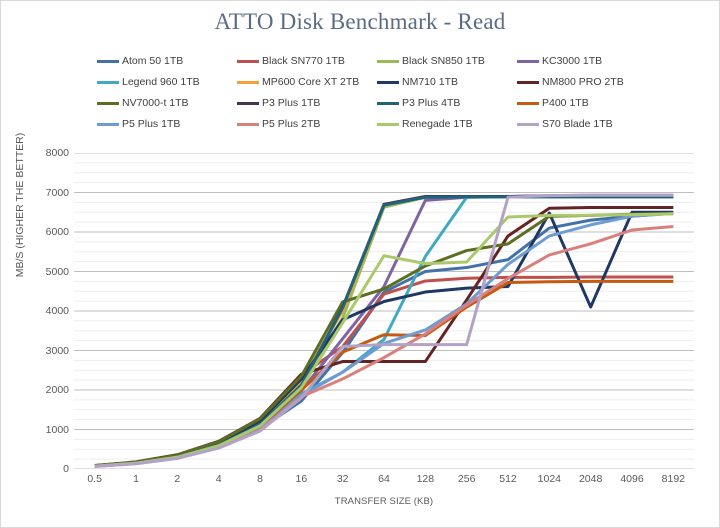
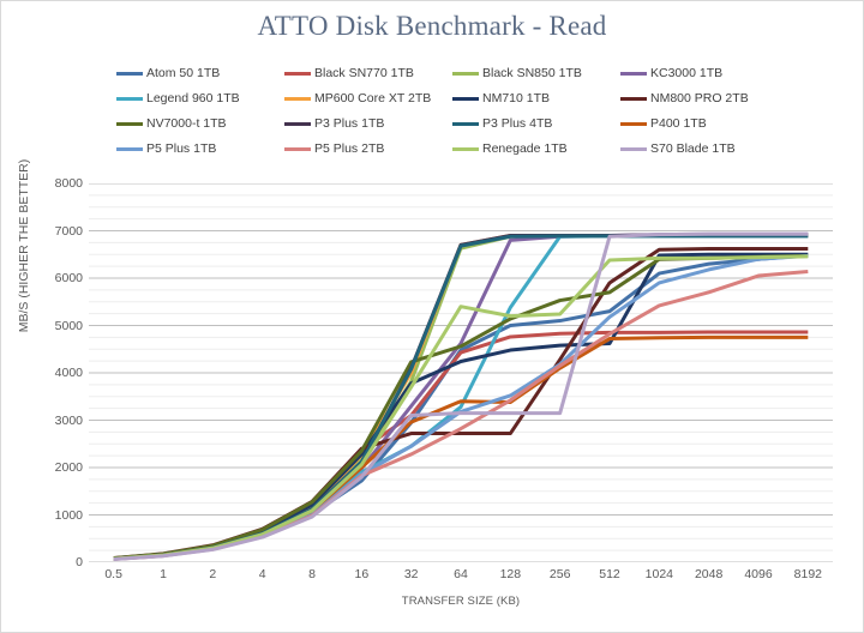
NM710 1TB/2048: 4100 -> 6500
